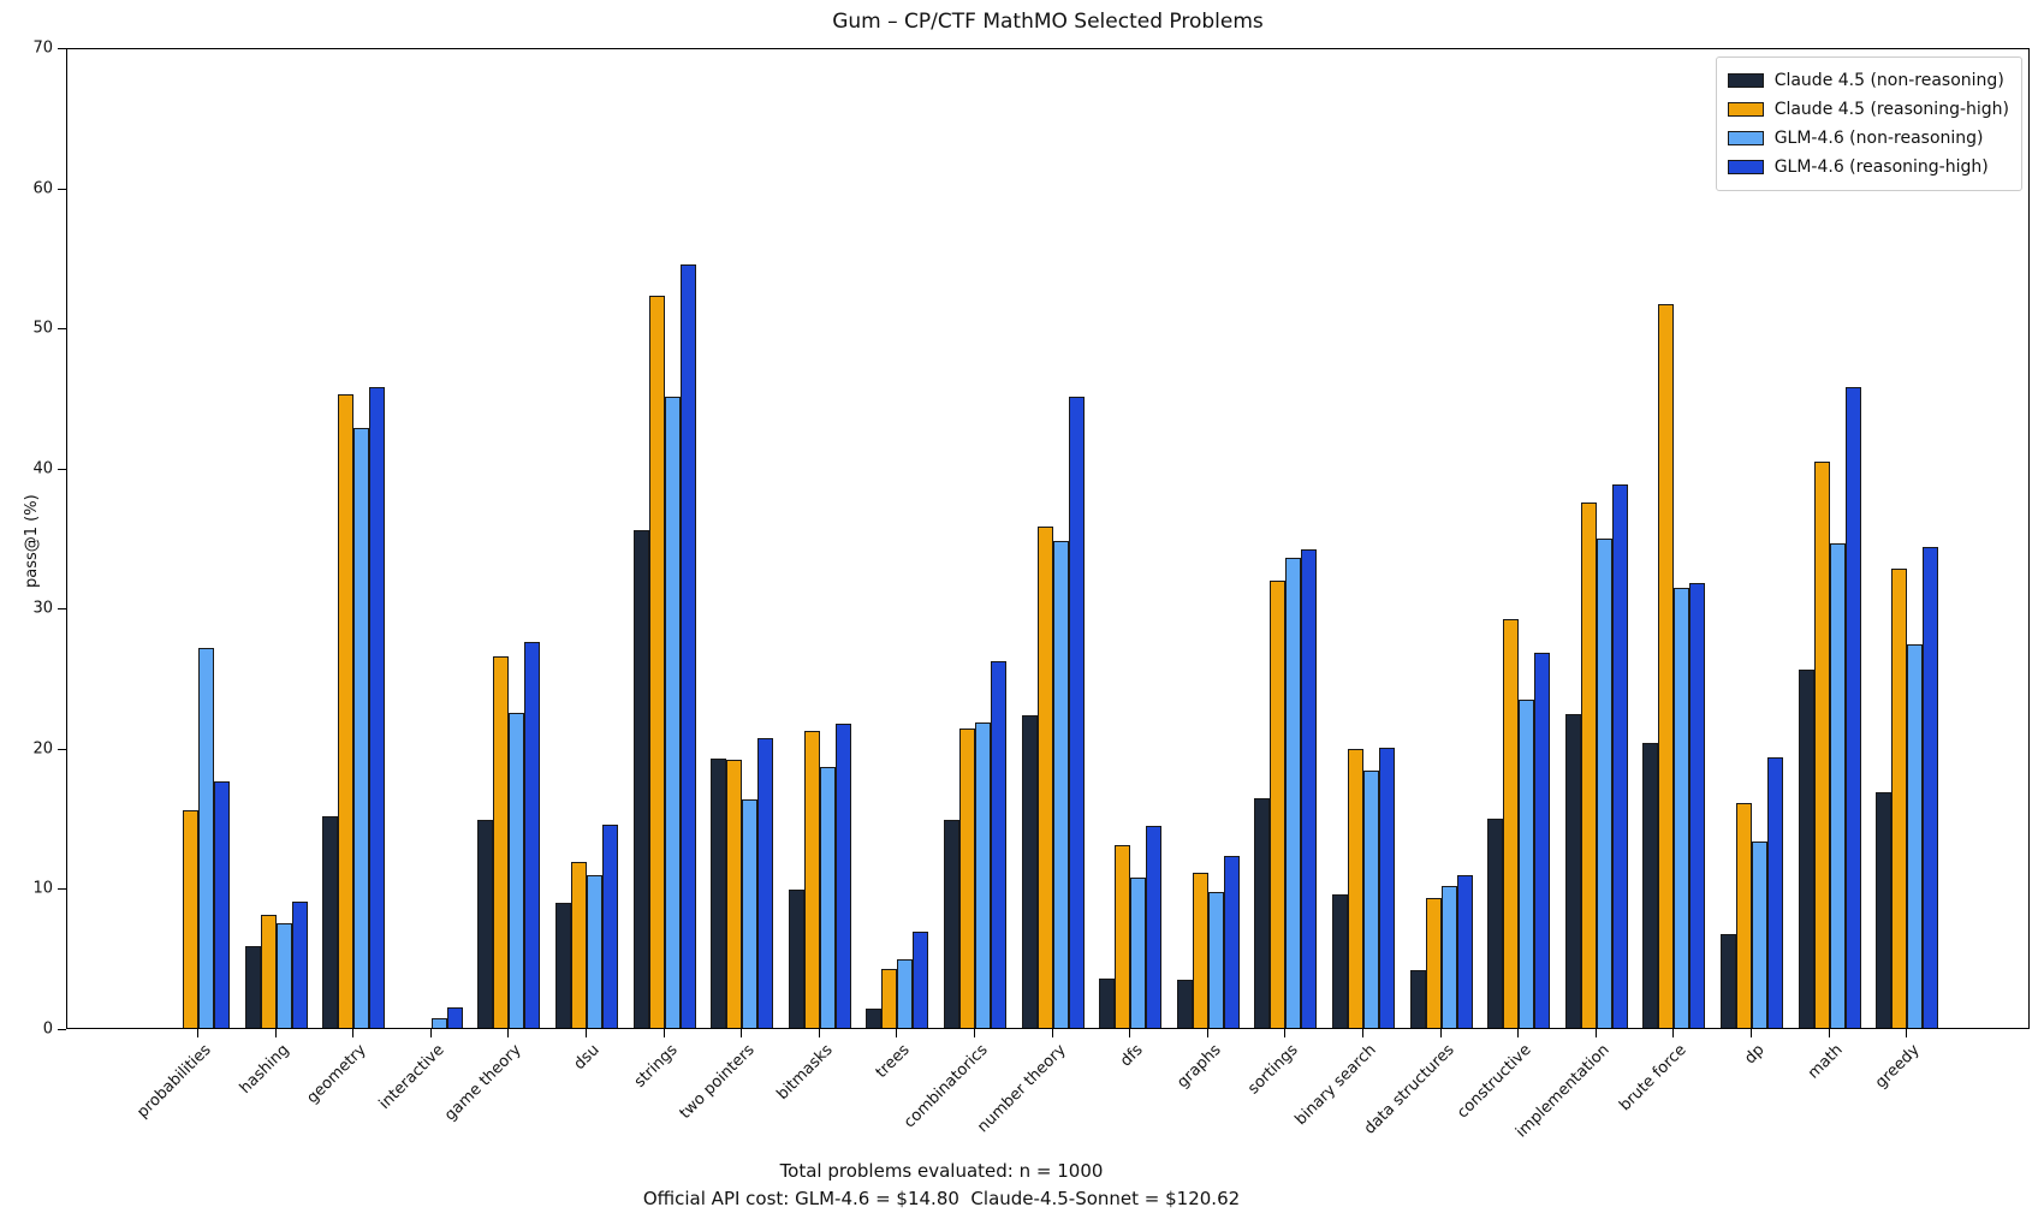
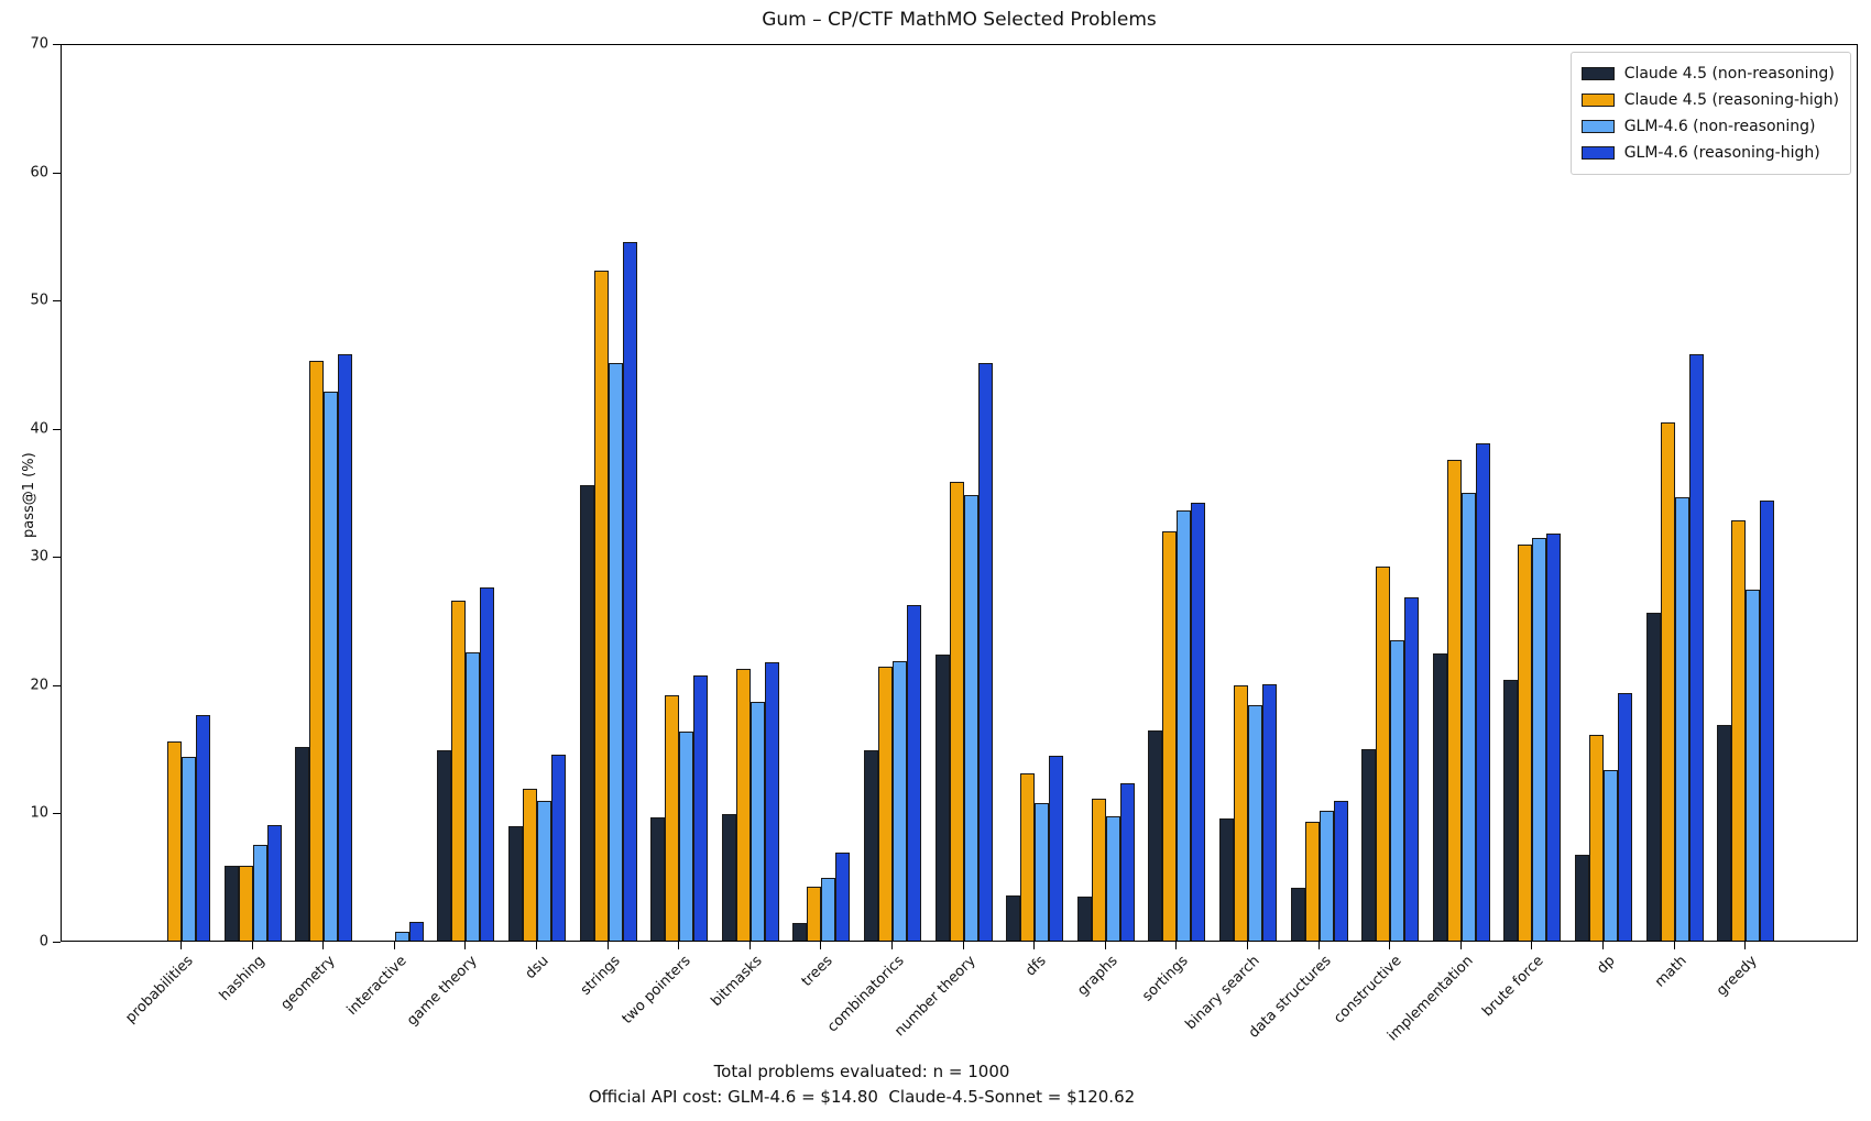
GLM-4.6 (non-reasoning)/probabilities: 27.1 -> 14.3
Claude 4.5 (reasoning-high)/hashing: 8.1 -> 5.8
Claude 4.5 (non-reasoning)/two pointers: 19.2 -> 9.6
Claude 4.5 (reasoning-high)/brute force: 51.6 -> 30.9
